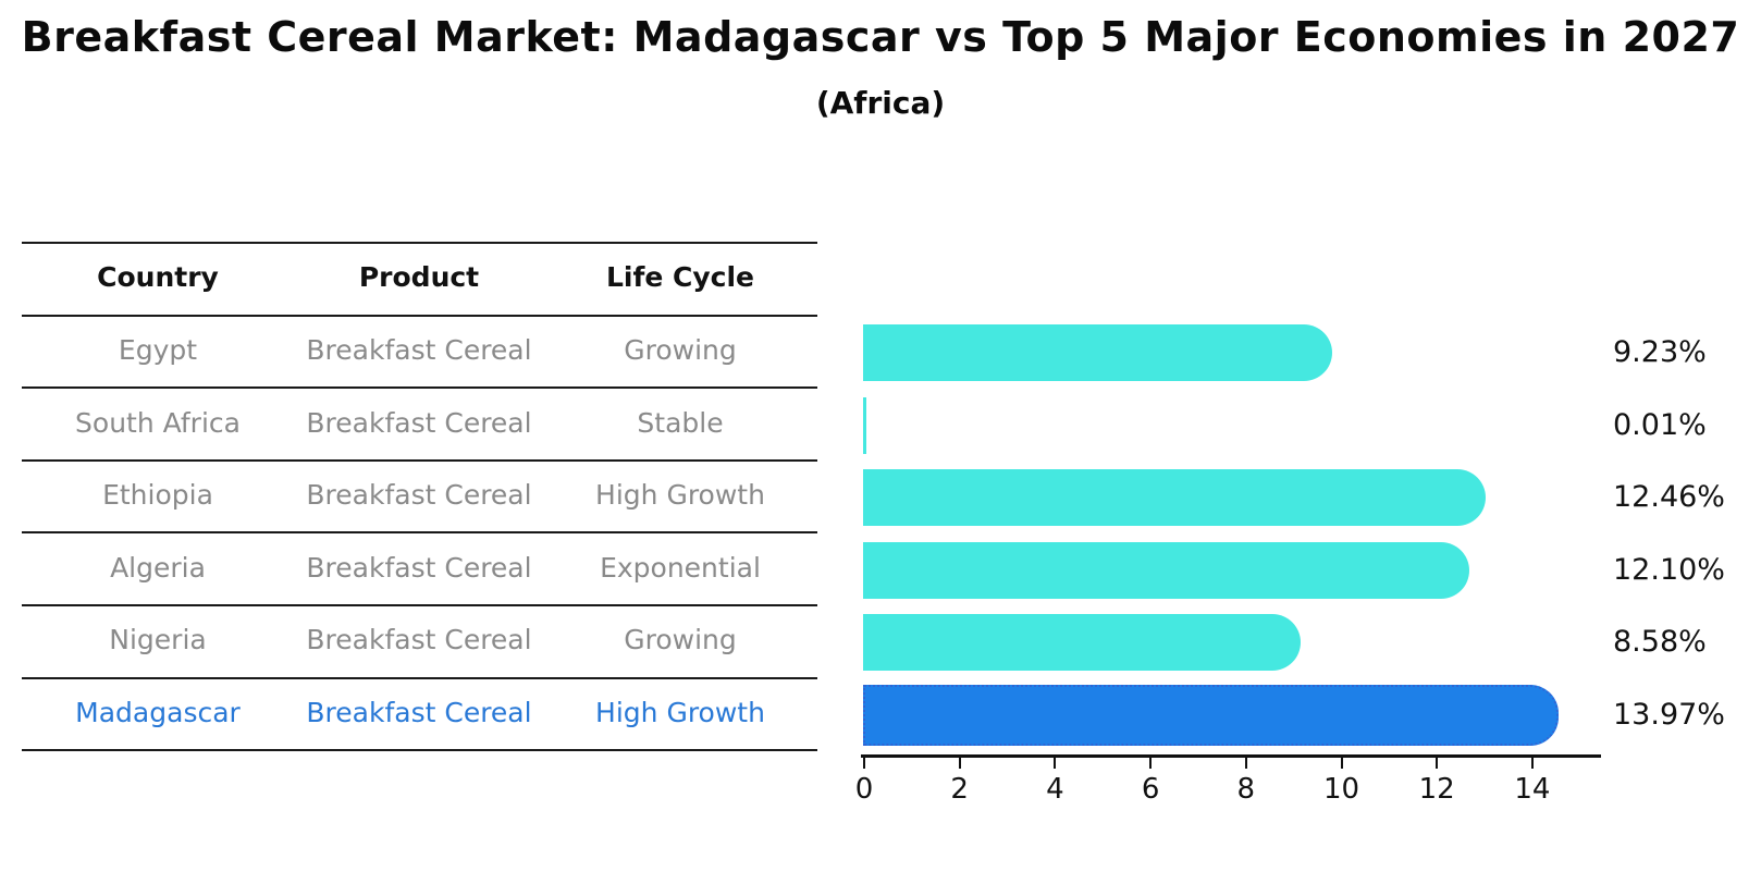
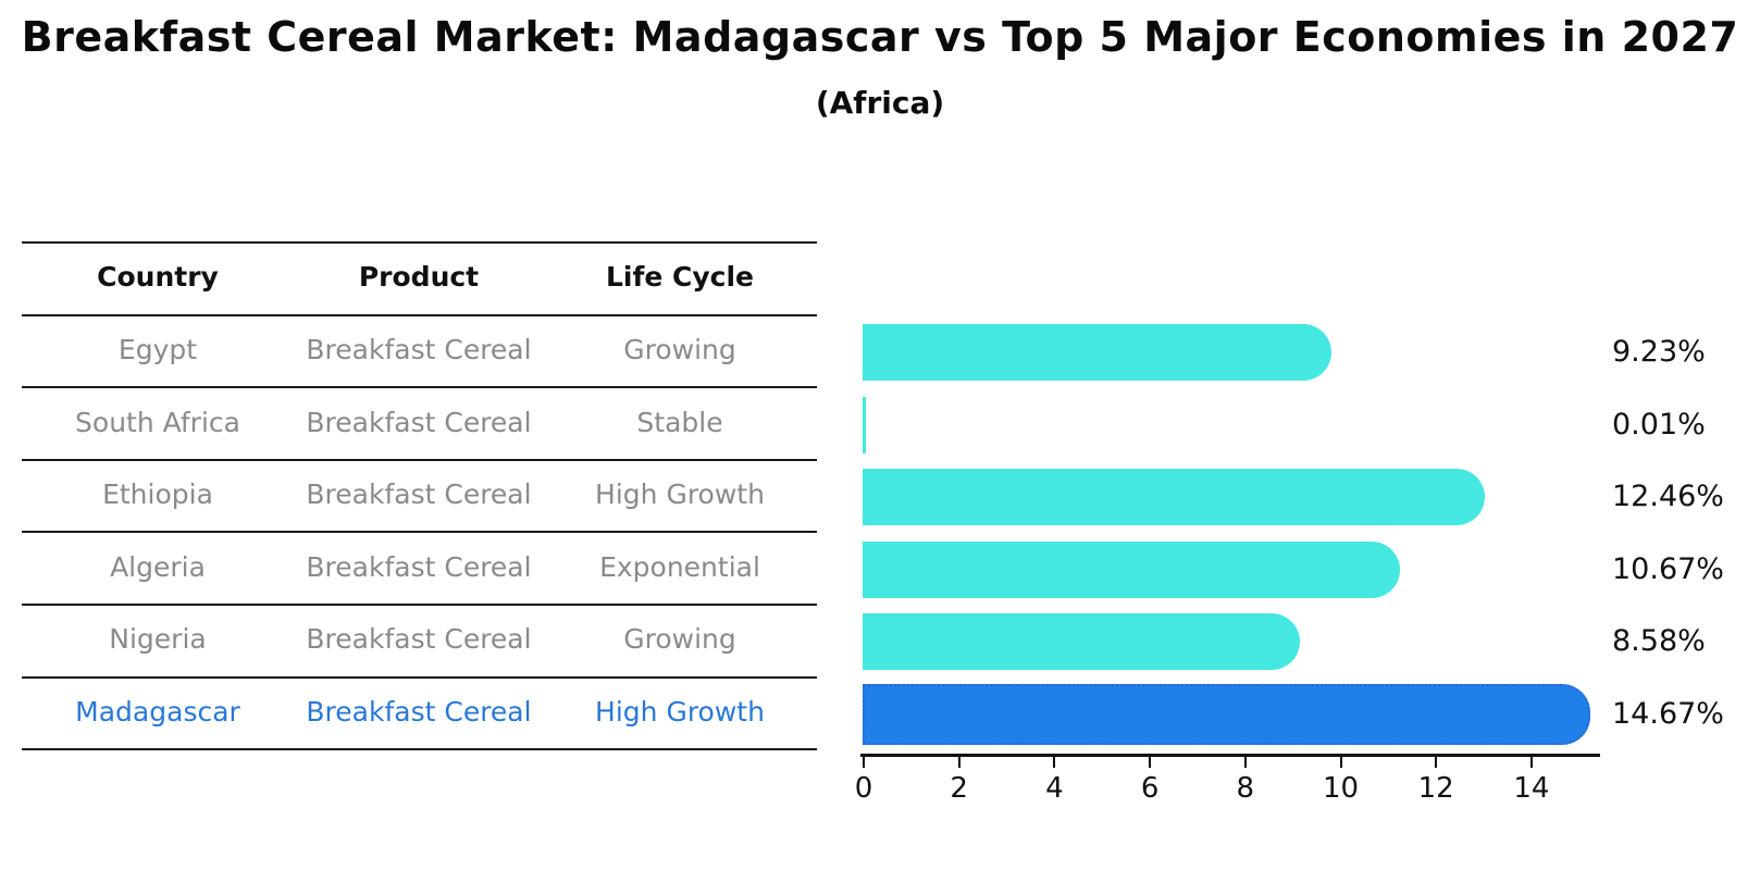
Algeria: 12.10% -> 10.67%
Madagascar: 13.97% -> 14.67%
